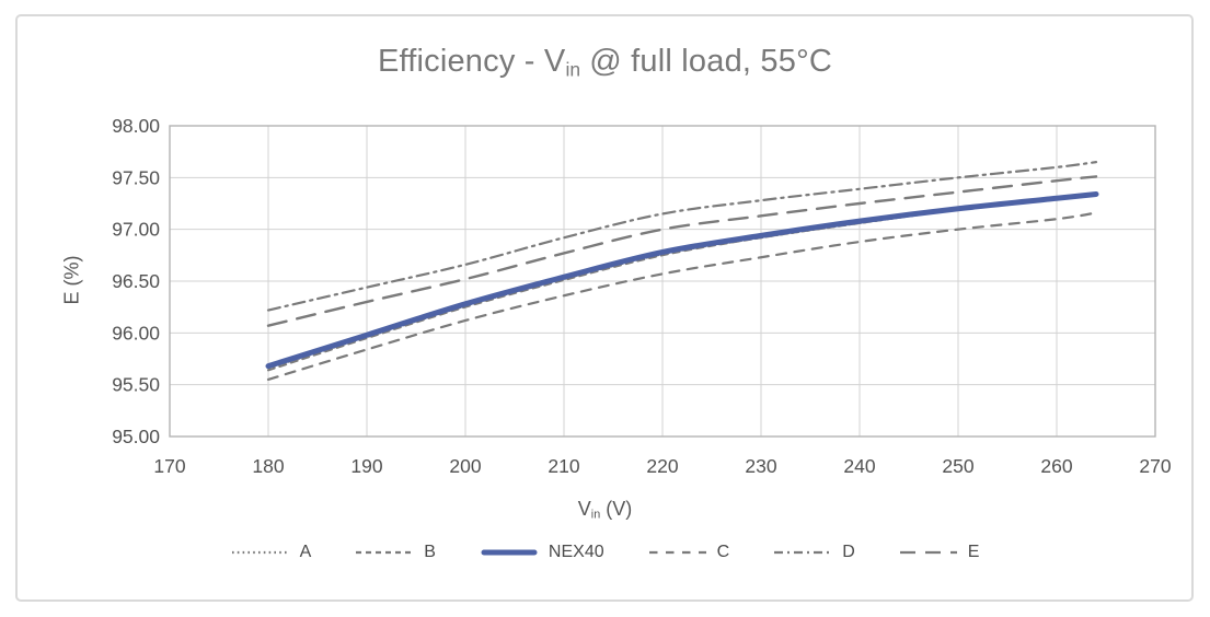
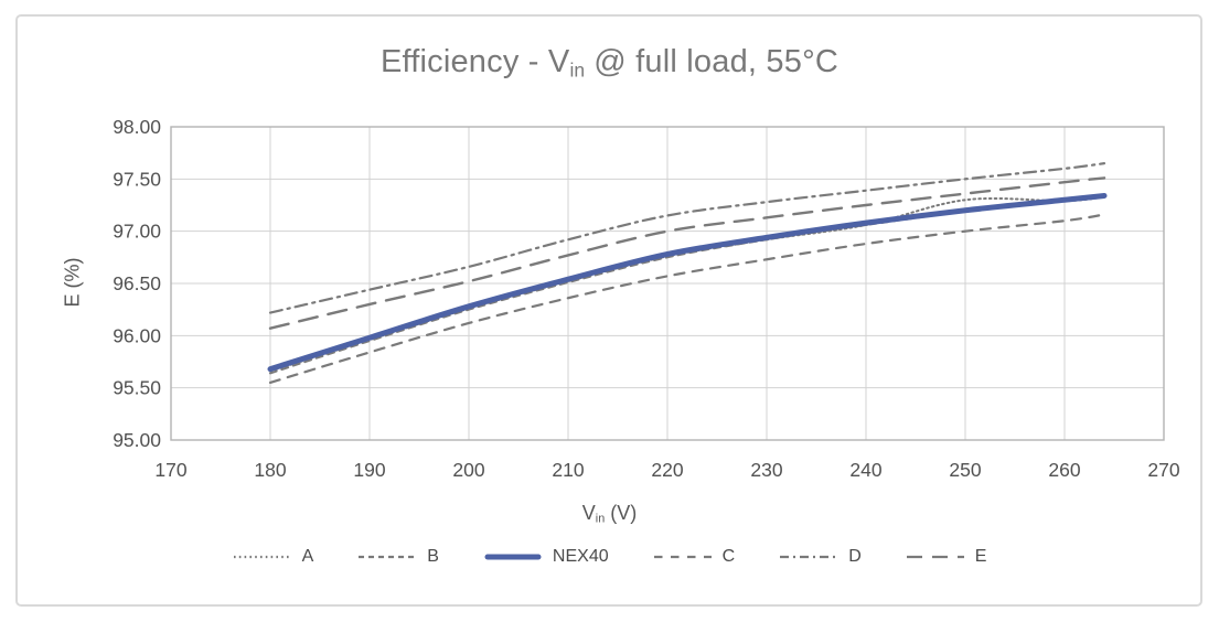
A/250: 97.2 -> 97.3
